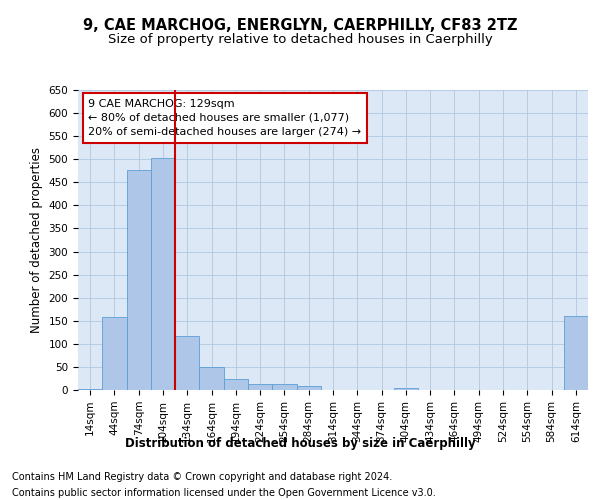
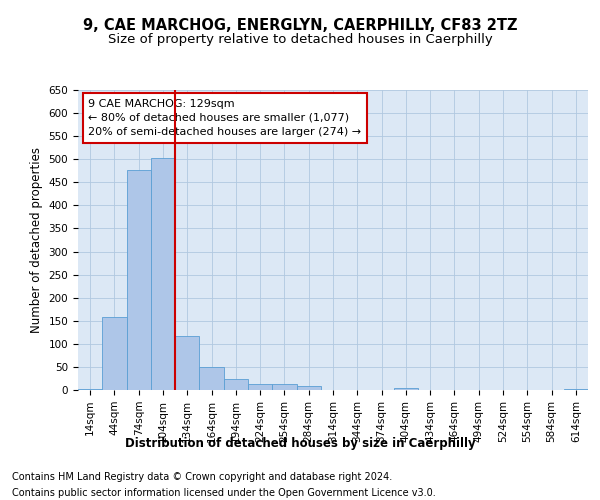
614sqm: 160 -> 3
